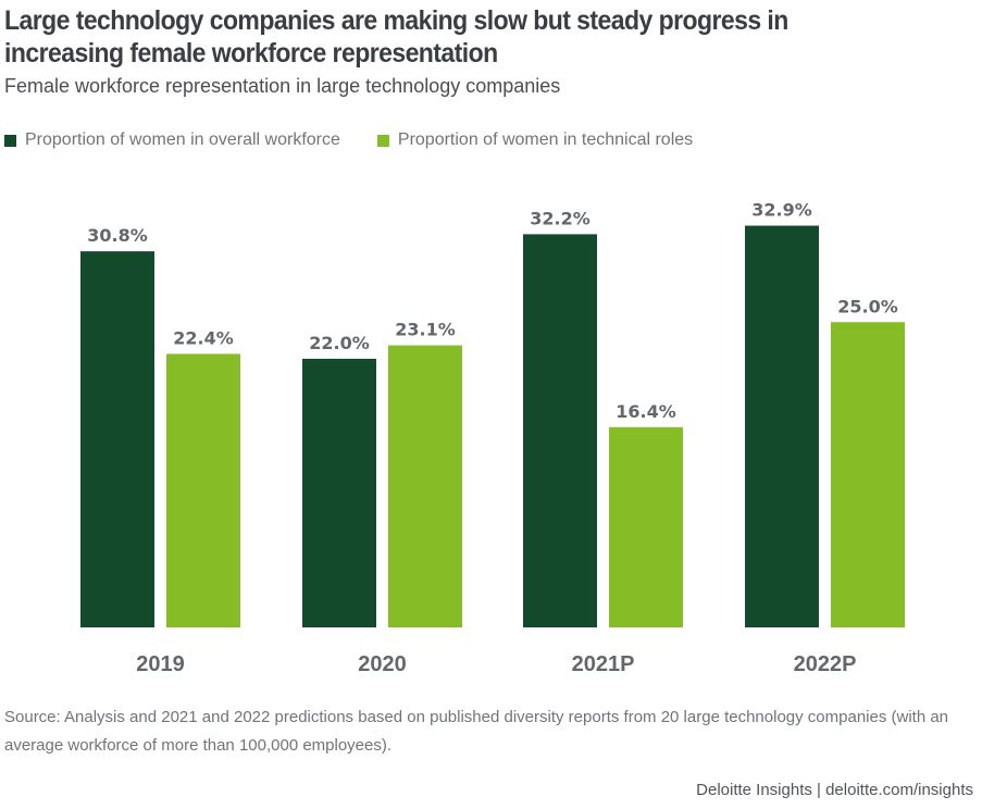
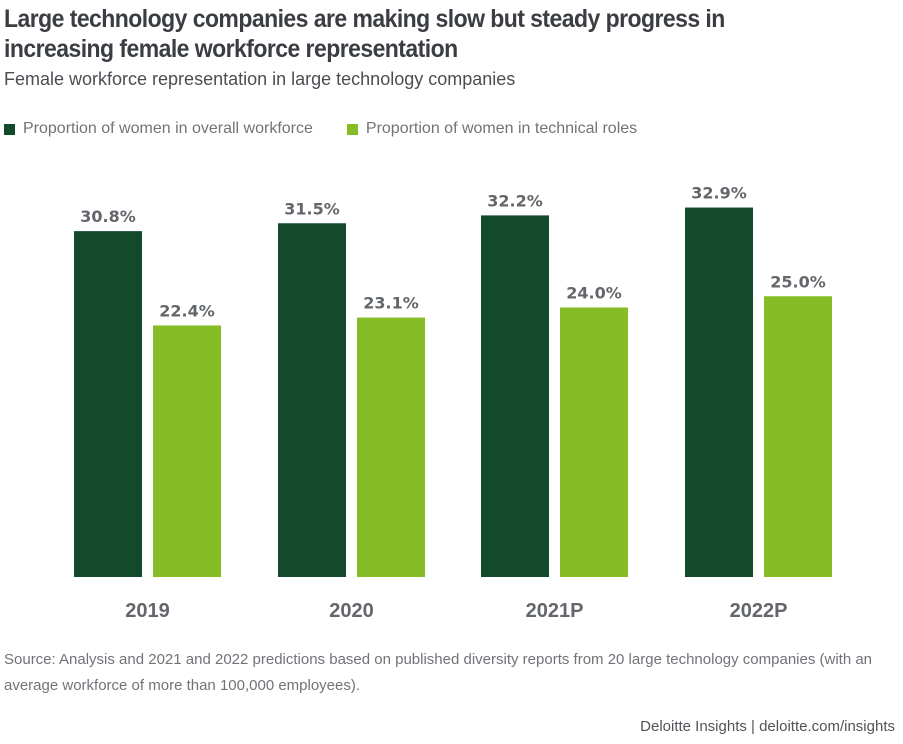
Proportion of women in overall workforce/2020: 22.0% -> 31.5%
Proportion of women in technical roles/2021P: 16.4% -> 24.0%
